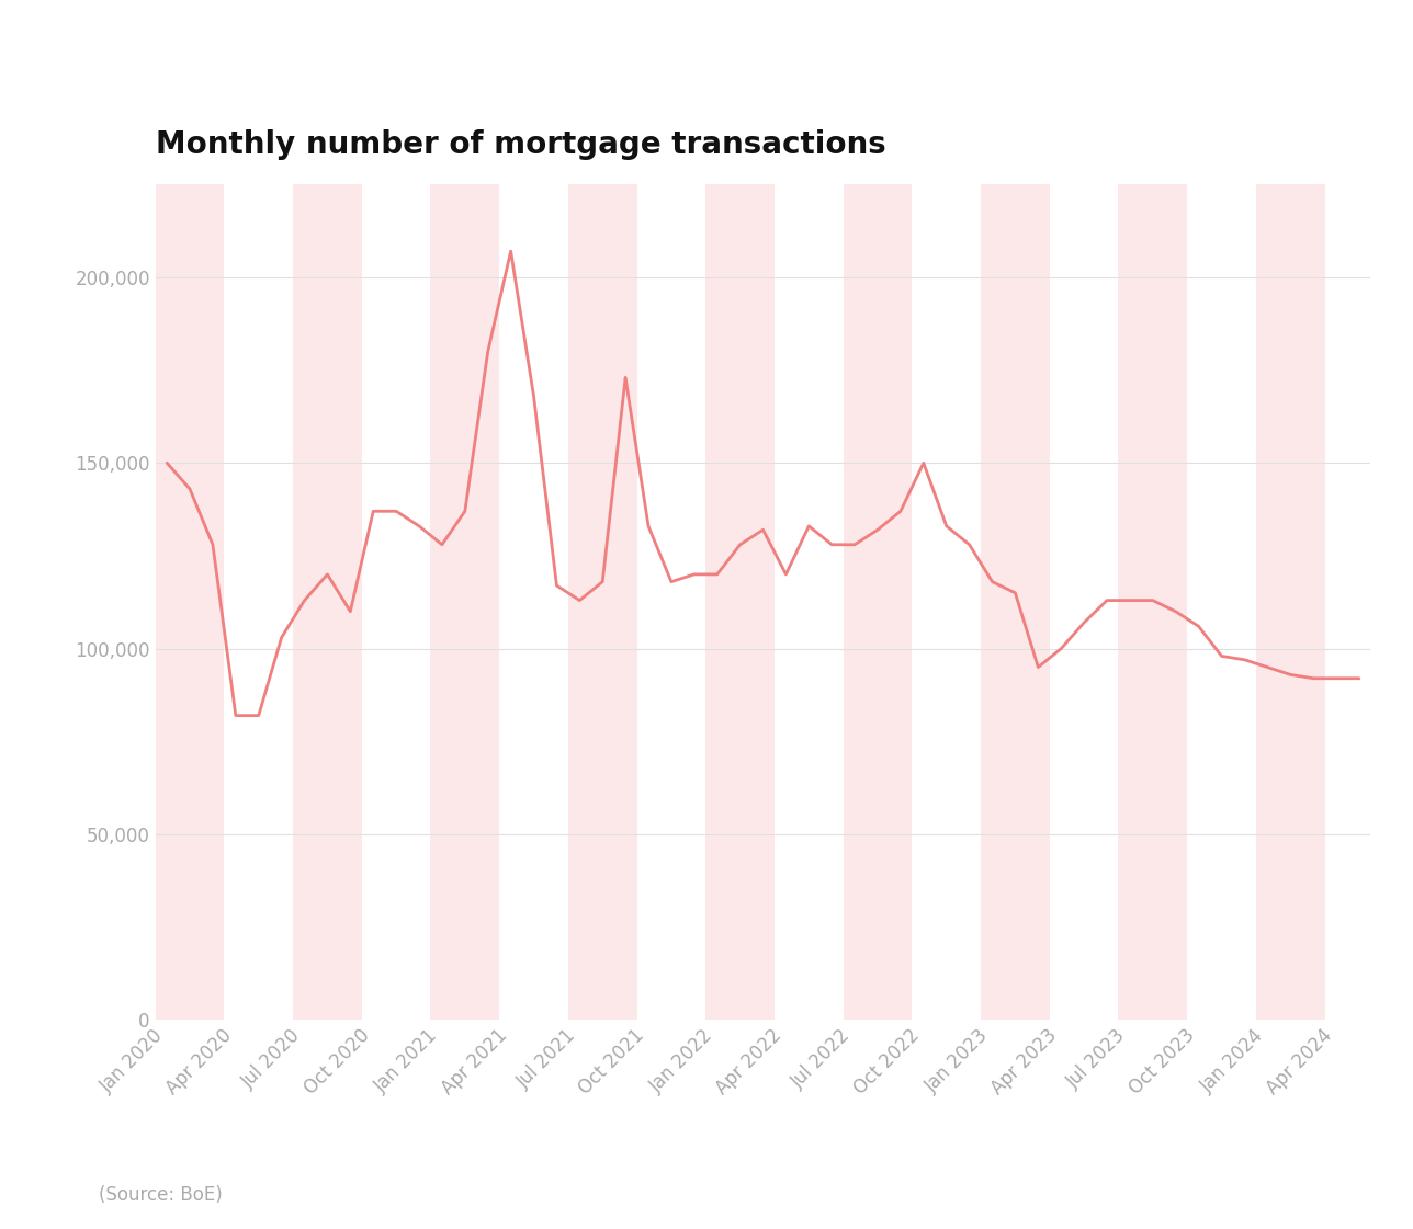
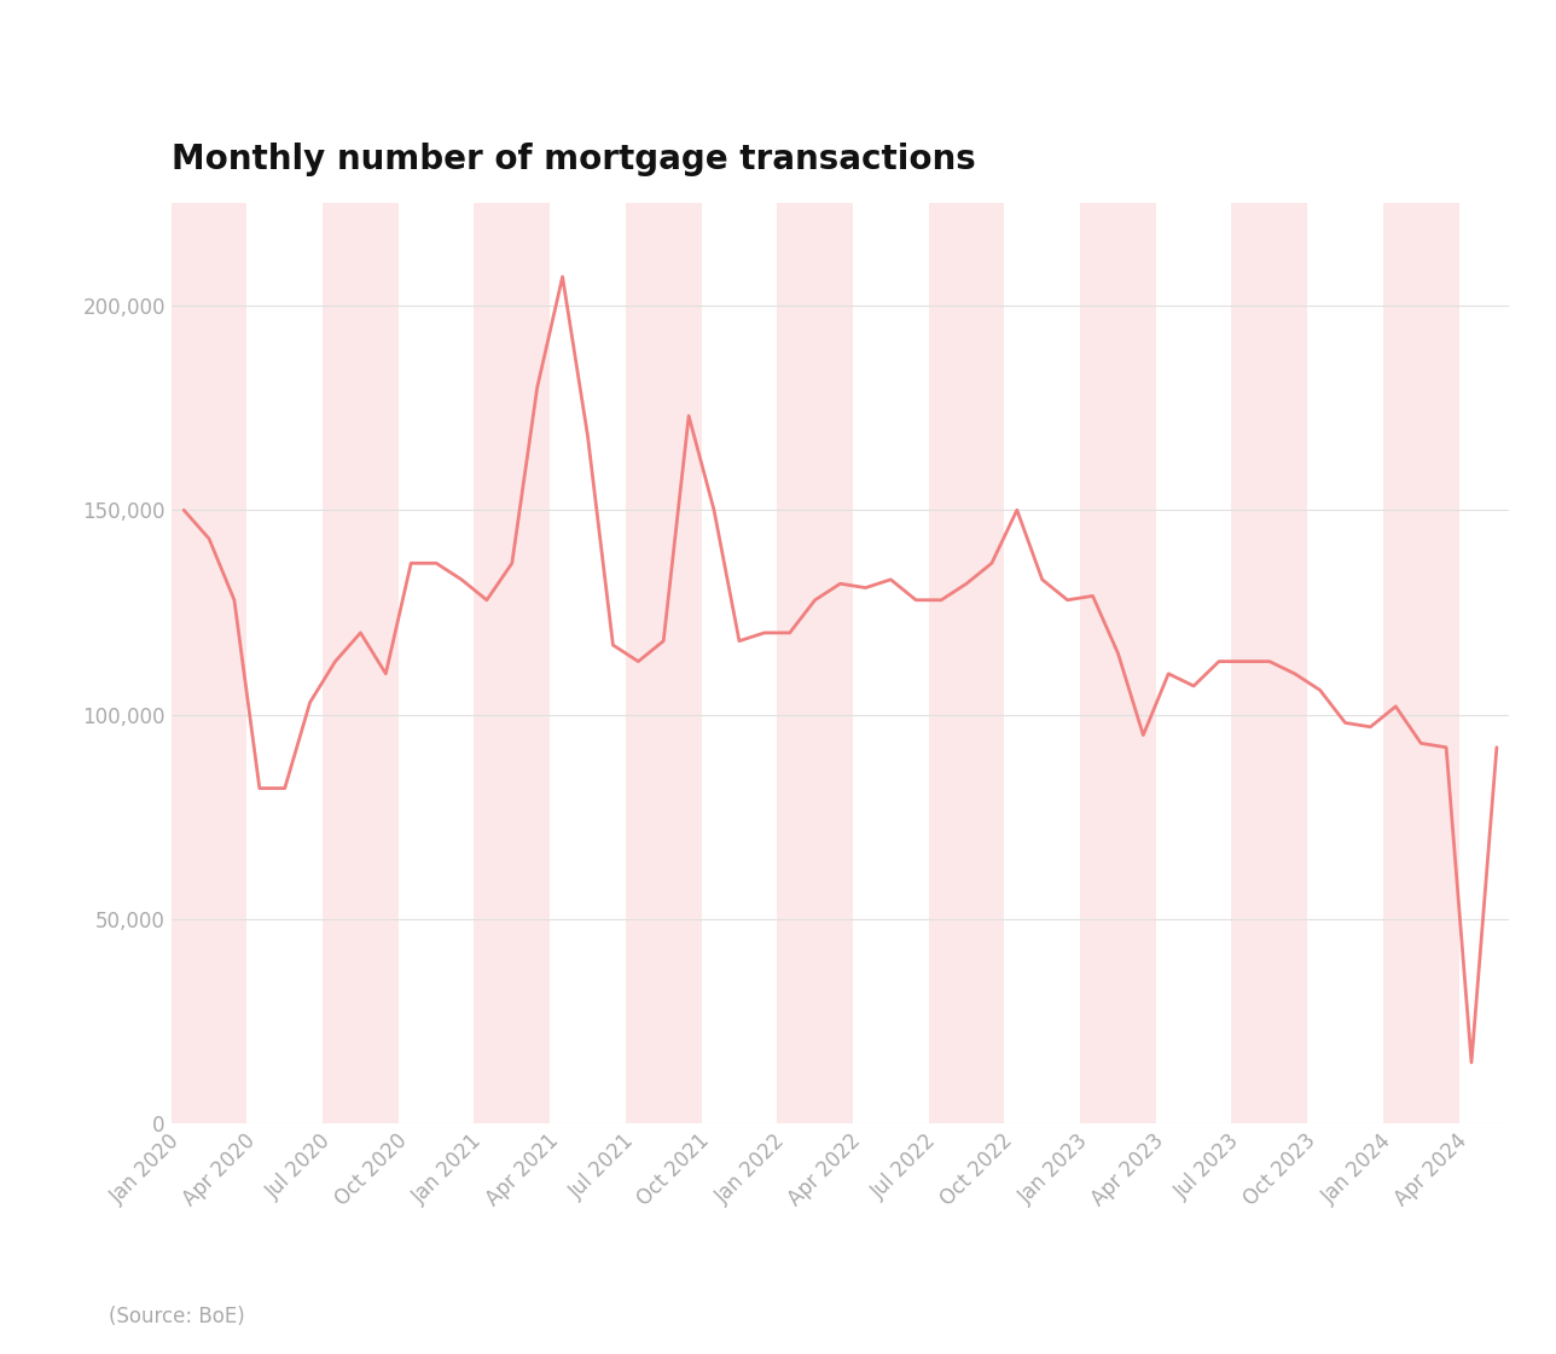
Oct 2021: 133,000 -> 150,000
Apr 2022: 120,000 -> 131,000
Jan 2023: 118,000 -> 129,000
Apr 2023: 100,000 -> 110,000
Jan 2024: 95,000 -> 102,000
Apr 2024: 92,000 -> 15,000
